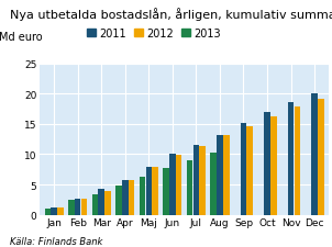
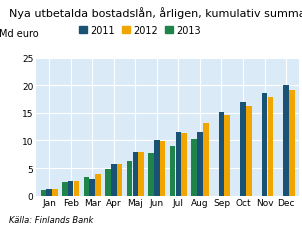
2011/Mar: 4.2 -> 3.0
2011/Aug: 13.2 -> 11.6
